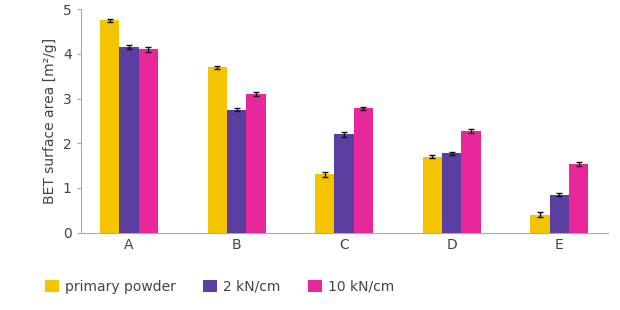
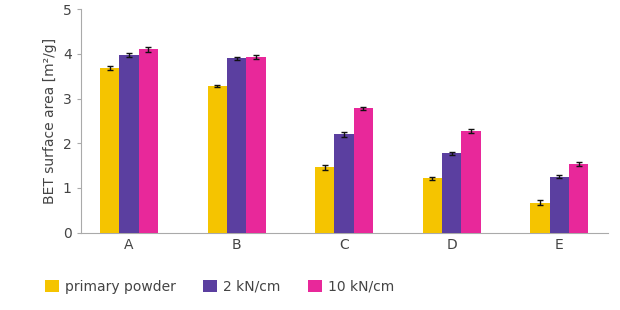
primary powder/A: 4.75 -> 3.68
2 kN/cm/A: 4.15 -> 3.97
primary powder/B: 3.70 -> 3.28
2 kN/cm/B: 2.75 -> 3.90
10 kN/cm/B: 3.10 -> 3.93
primary powder/C: 1.30 -> 1.46
primary powder/D: 1.70 -> 1.21
primary powder/E: 0.40 -> 0.67
2 kN/cm/E: 0.85 -> 1.25
